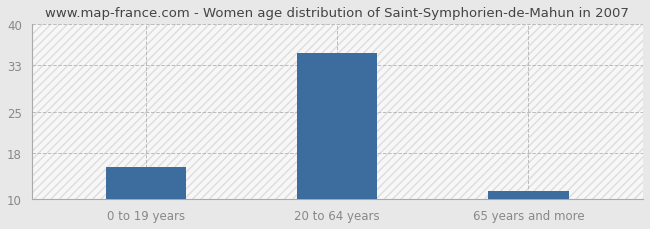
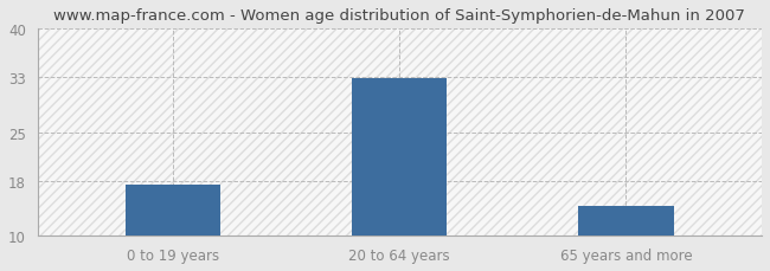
0 to 19 years: 15.5 -> 17.4
20 to 64 years: 35.0 -> 32.8
65 years and more: 11.5 -> 14.4
